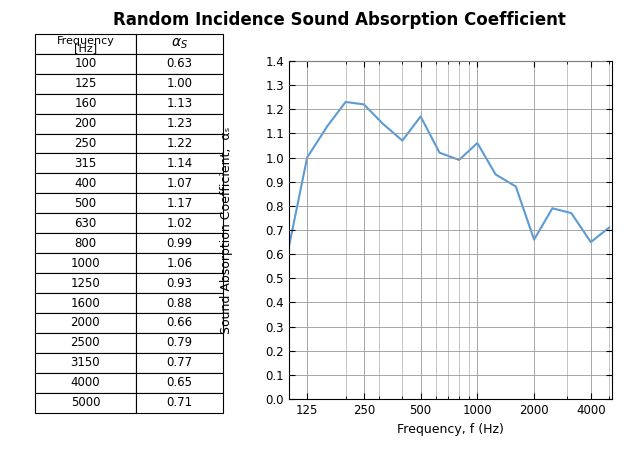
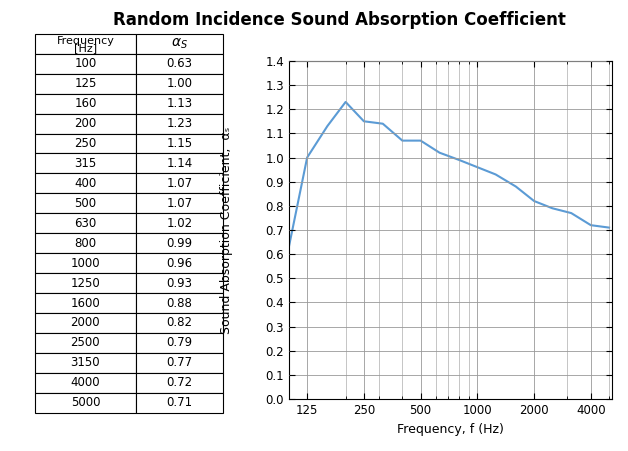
250: 1.22 -> 1.15
500: 1.17 -> 1.07
1000: 1.06 -> 0.96
2000: 0.66 -> 0.82
4000: 0.65 -> 0.72
